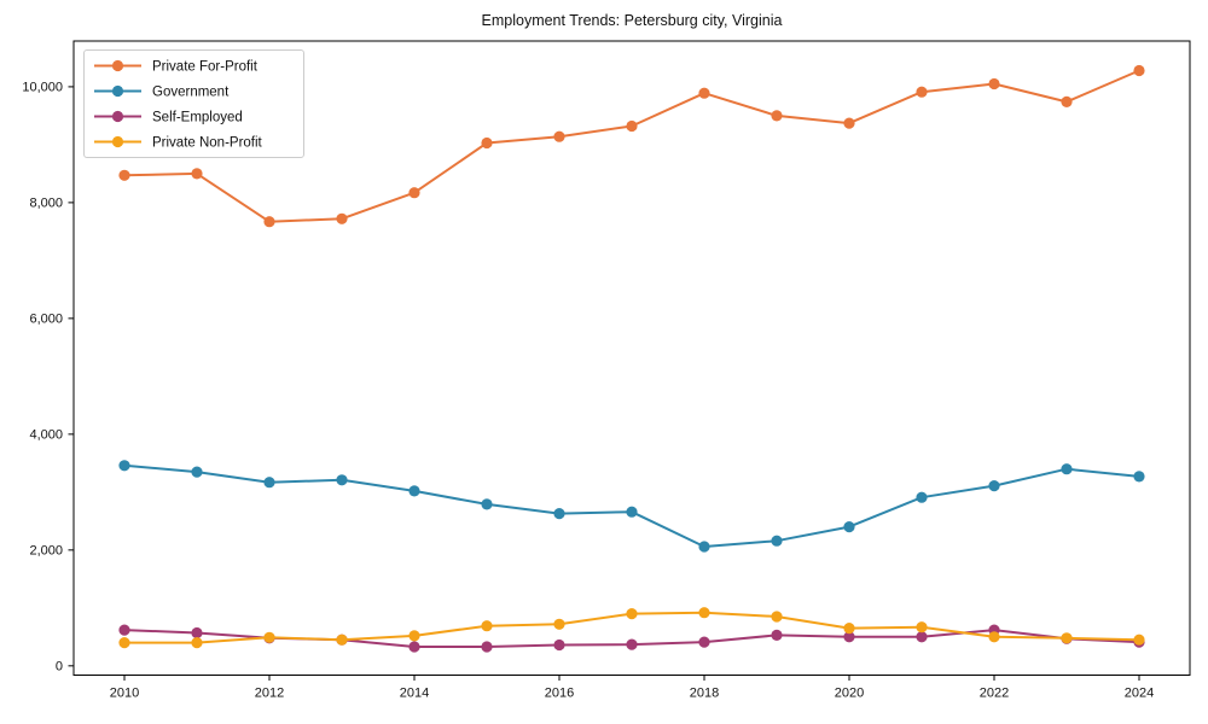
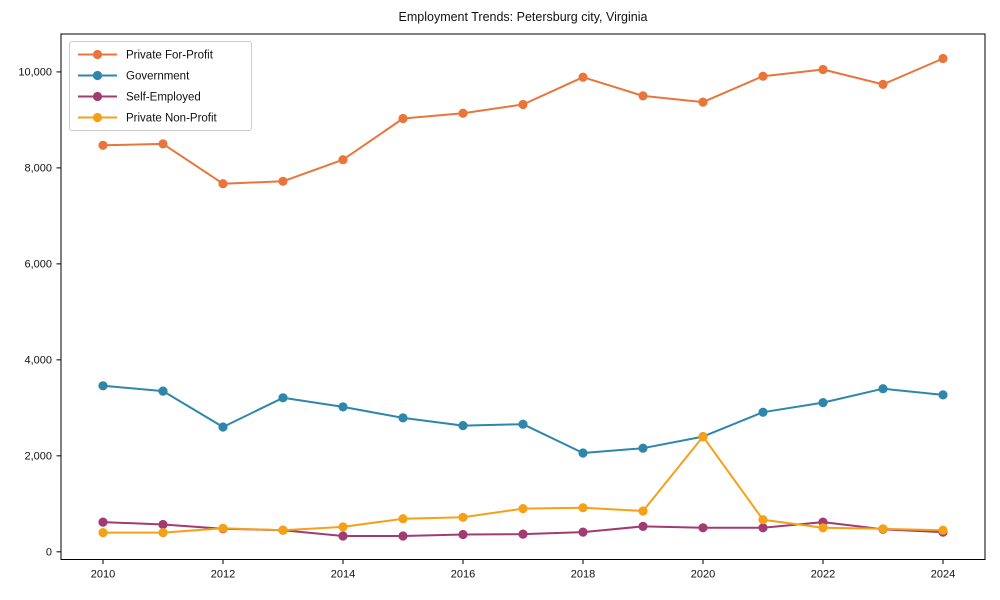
Government/2012: 3200 -> 2600
Private Non-Profit/2020: 600 -> 2400
